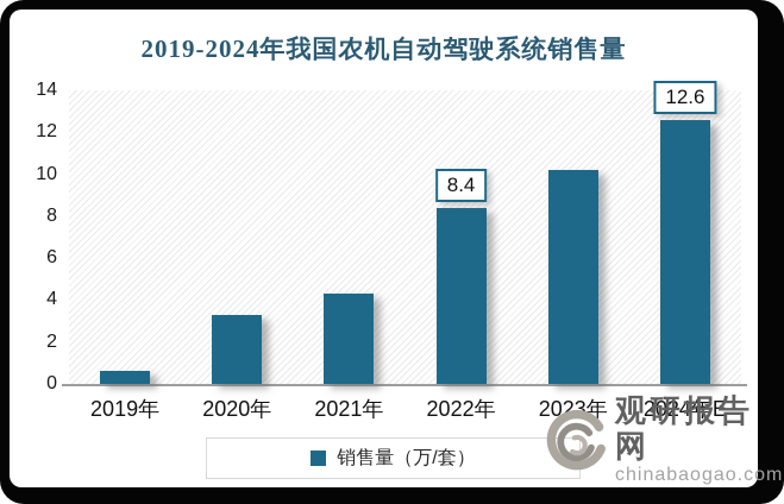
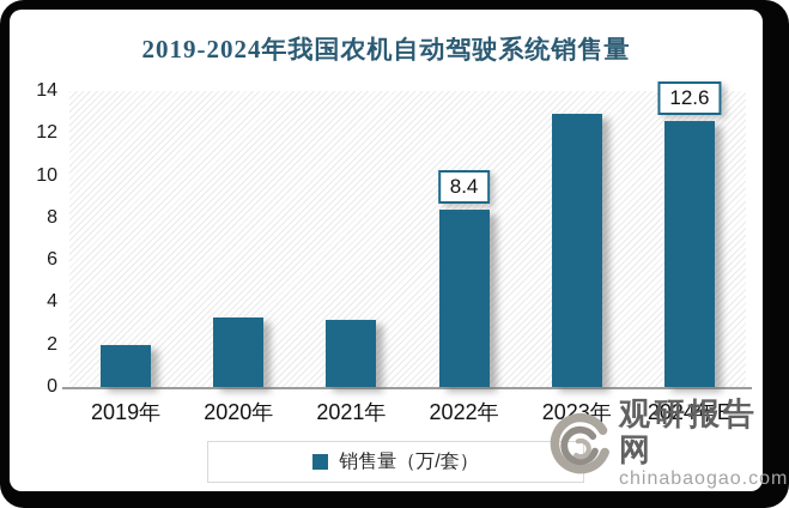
2019年: 0.6 -> 2.0
2021年: 4.3 -> 3.2
2023年: 10.2 -> 12.9
